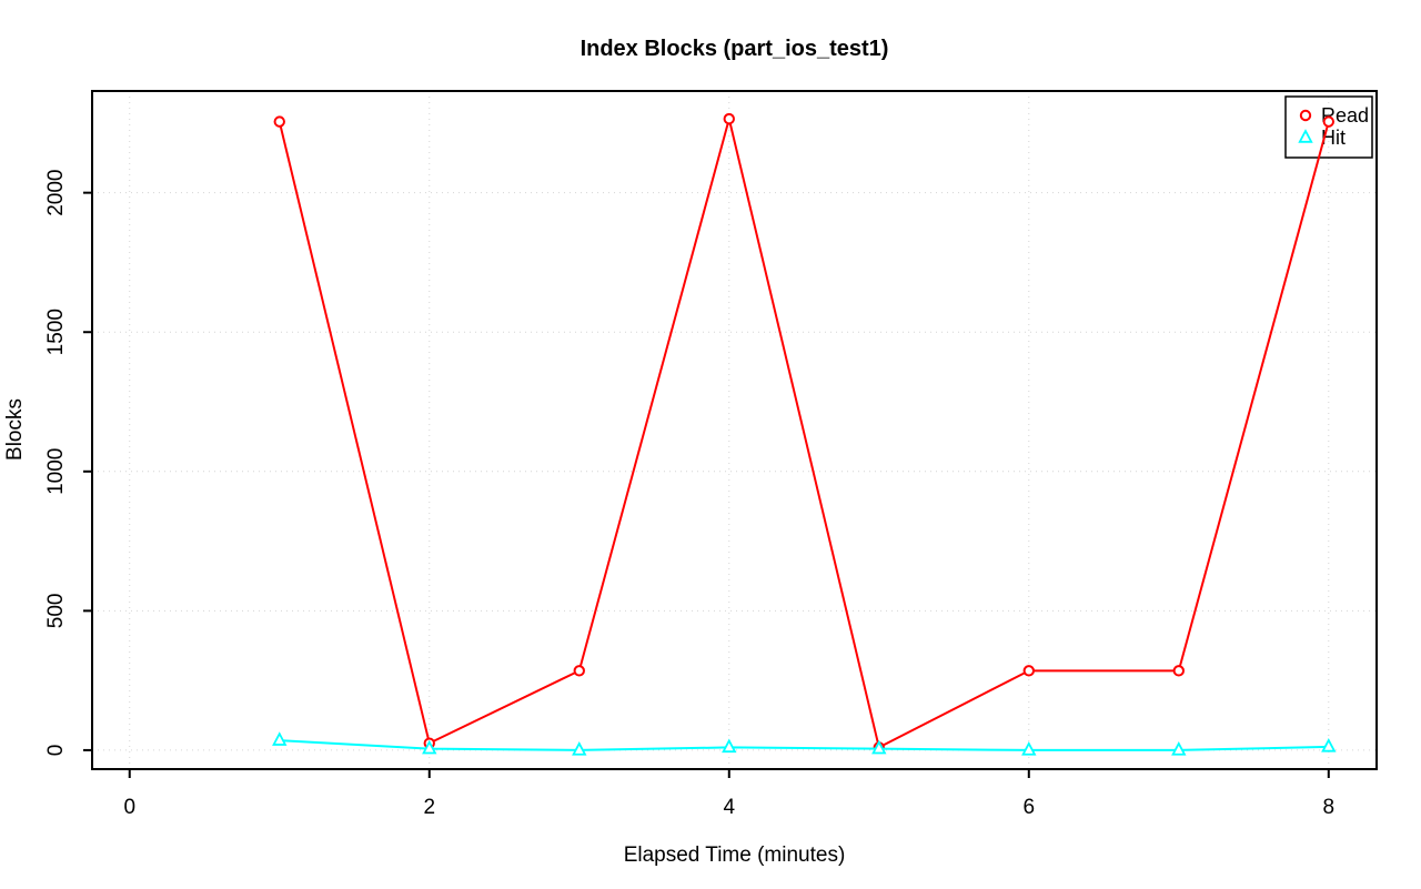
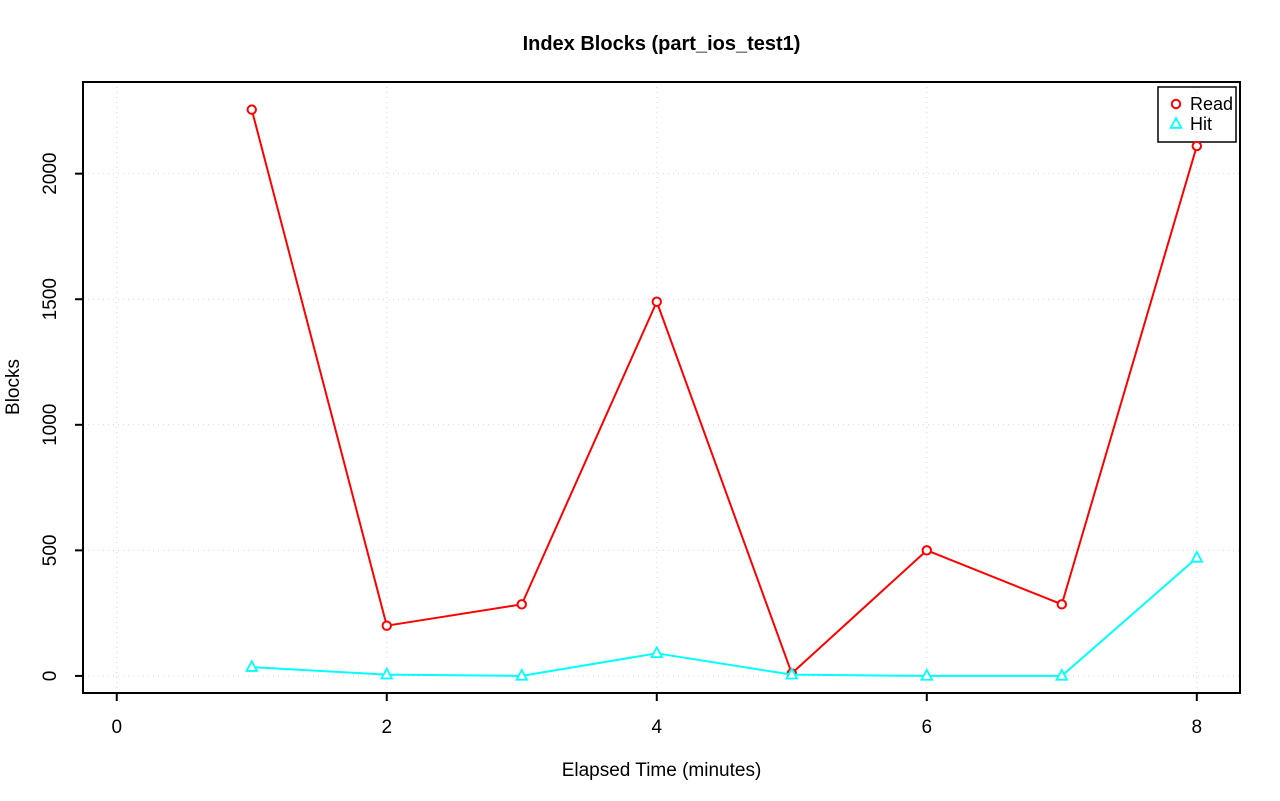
Read/2: 20 -> 200
Read/4: 2260 -> 1490
Hit/4: 10 -> 90
Read/6: 280 -> 500
Read/8: 2260 -> 2110
Hit/8: 10 -> 470
